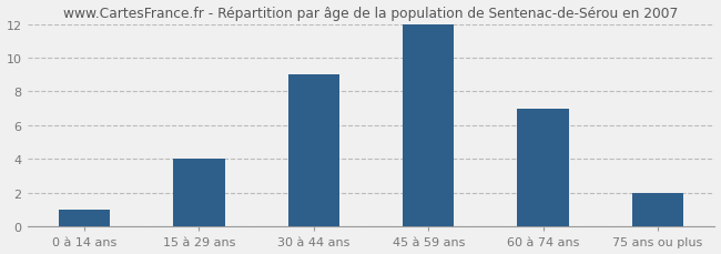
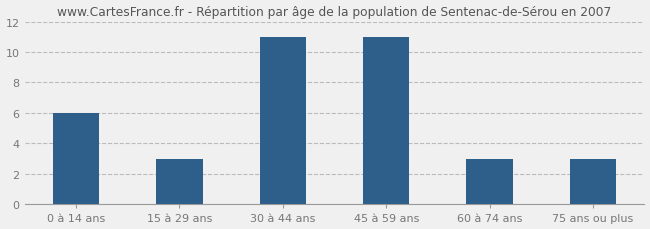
0 à 14 ans: 1 -> 6
15 à 29 ans: 4 -> 3
30 à 44 ans: 9 -> 11
45 à 59 ans: 12 -> 11
60 à 74 ans: 7 -> 3
75 ans ou plus: 2 -> 3
